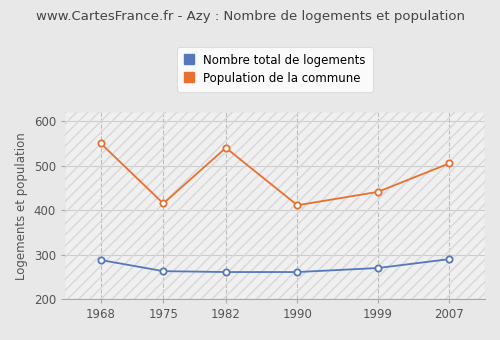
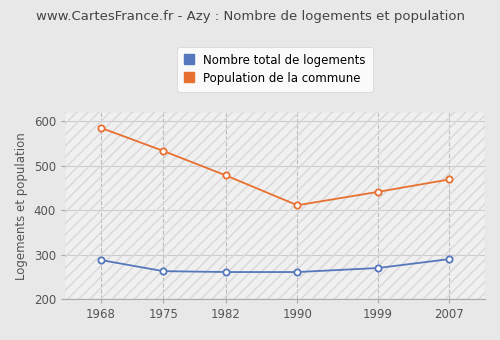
Population de la commune/1968: 550 -> 585
Population de la commune/1975: 415 -> 533
Population de la commune/1982: 540 -> 478
Population de la commune/2007: 505 -> 469
